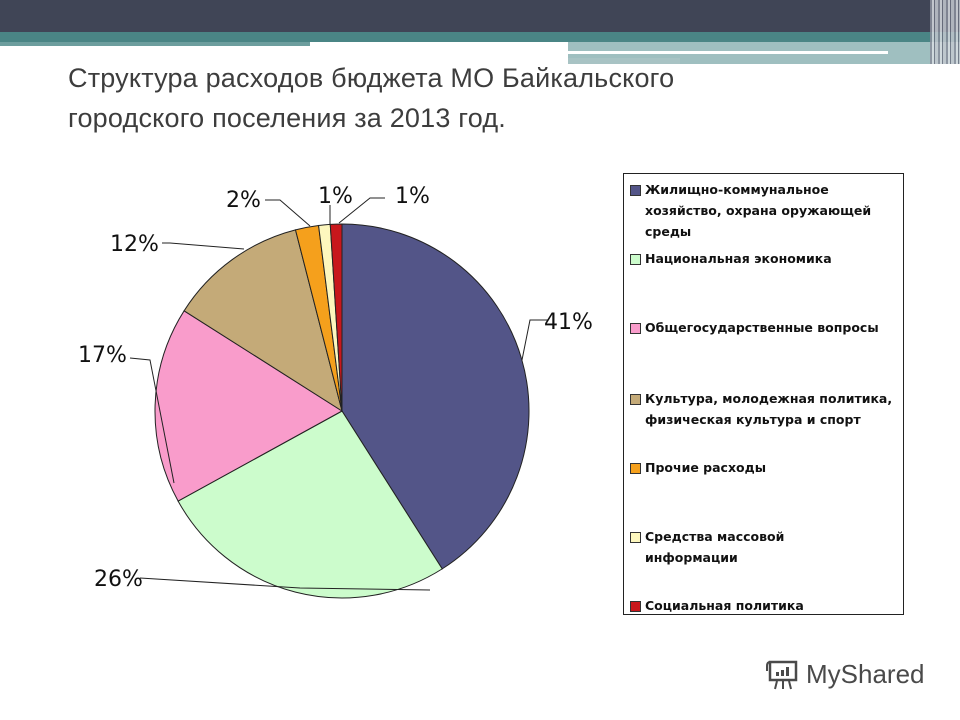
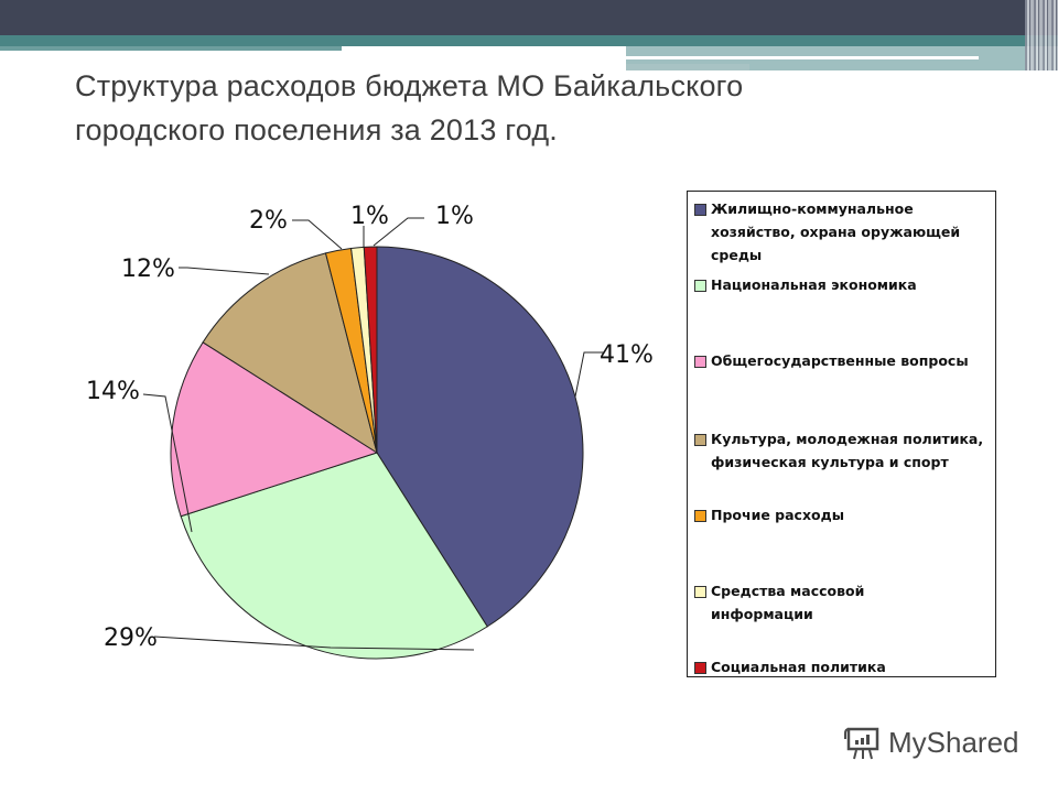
Национальная экономика: 26% -> 29%
Общегосударственные вопросы: 17% -> 14%
